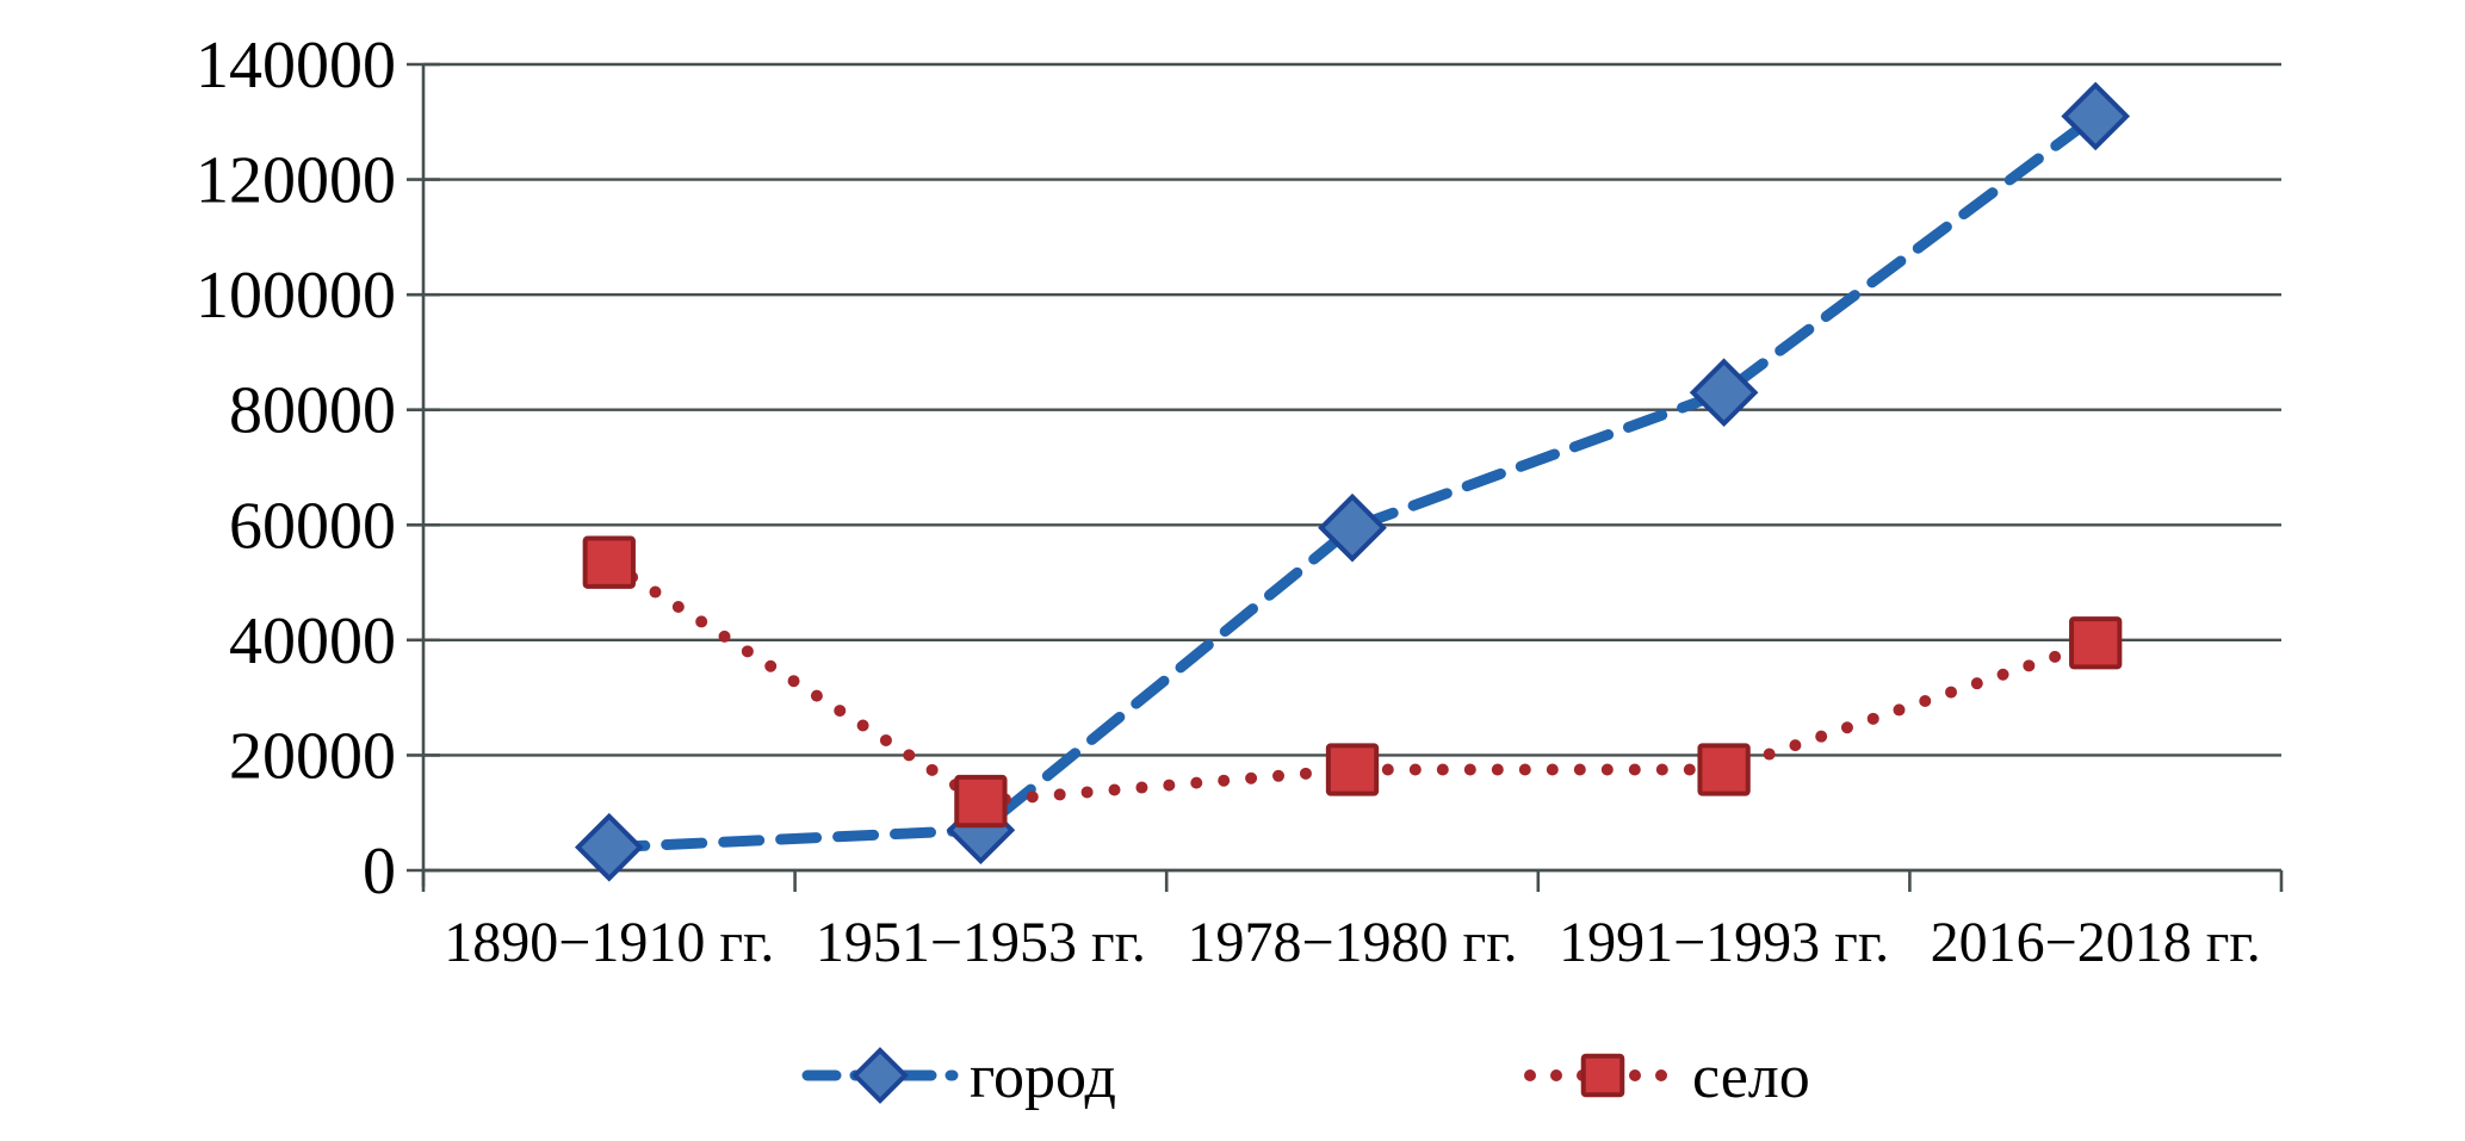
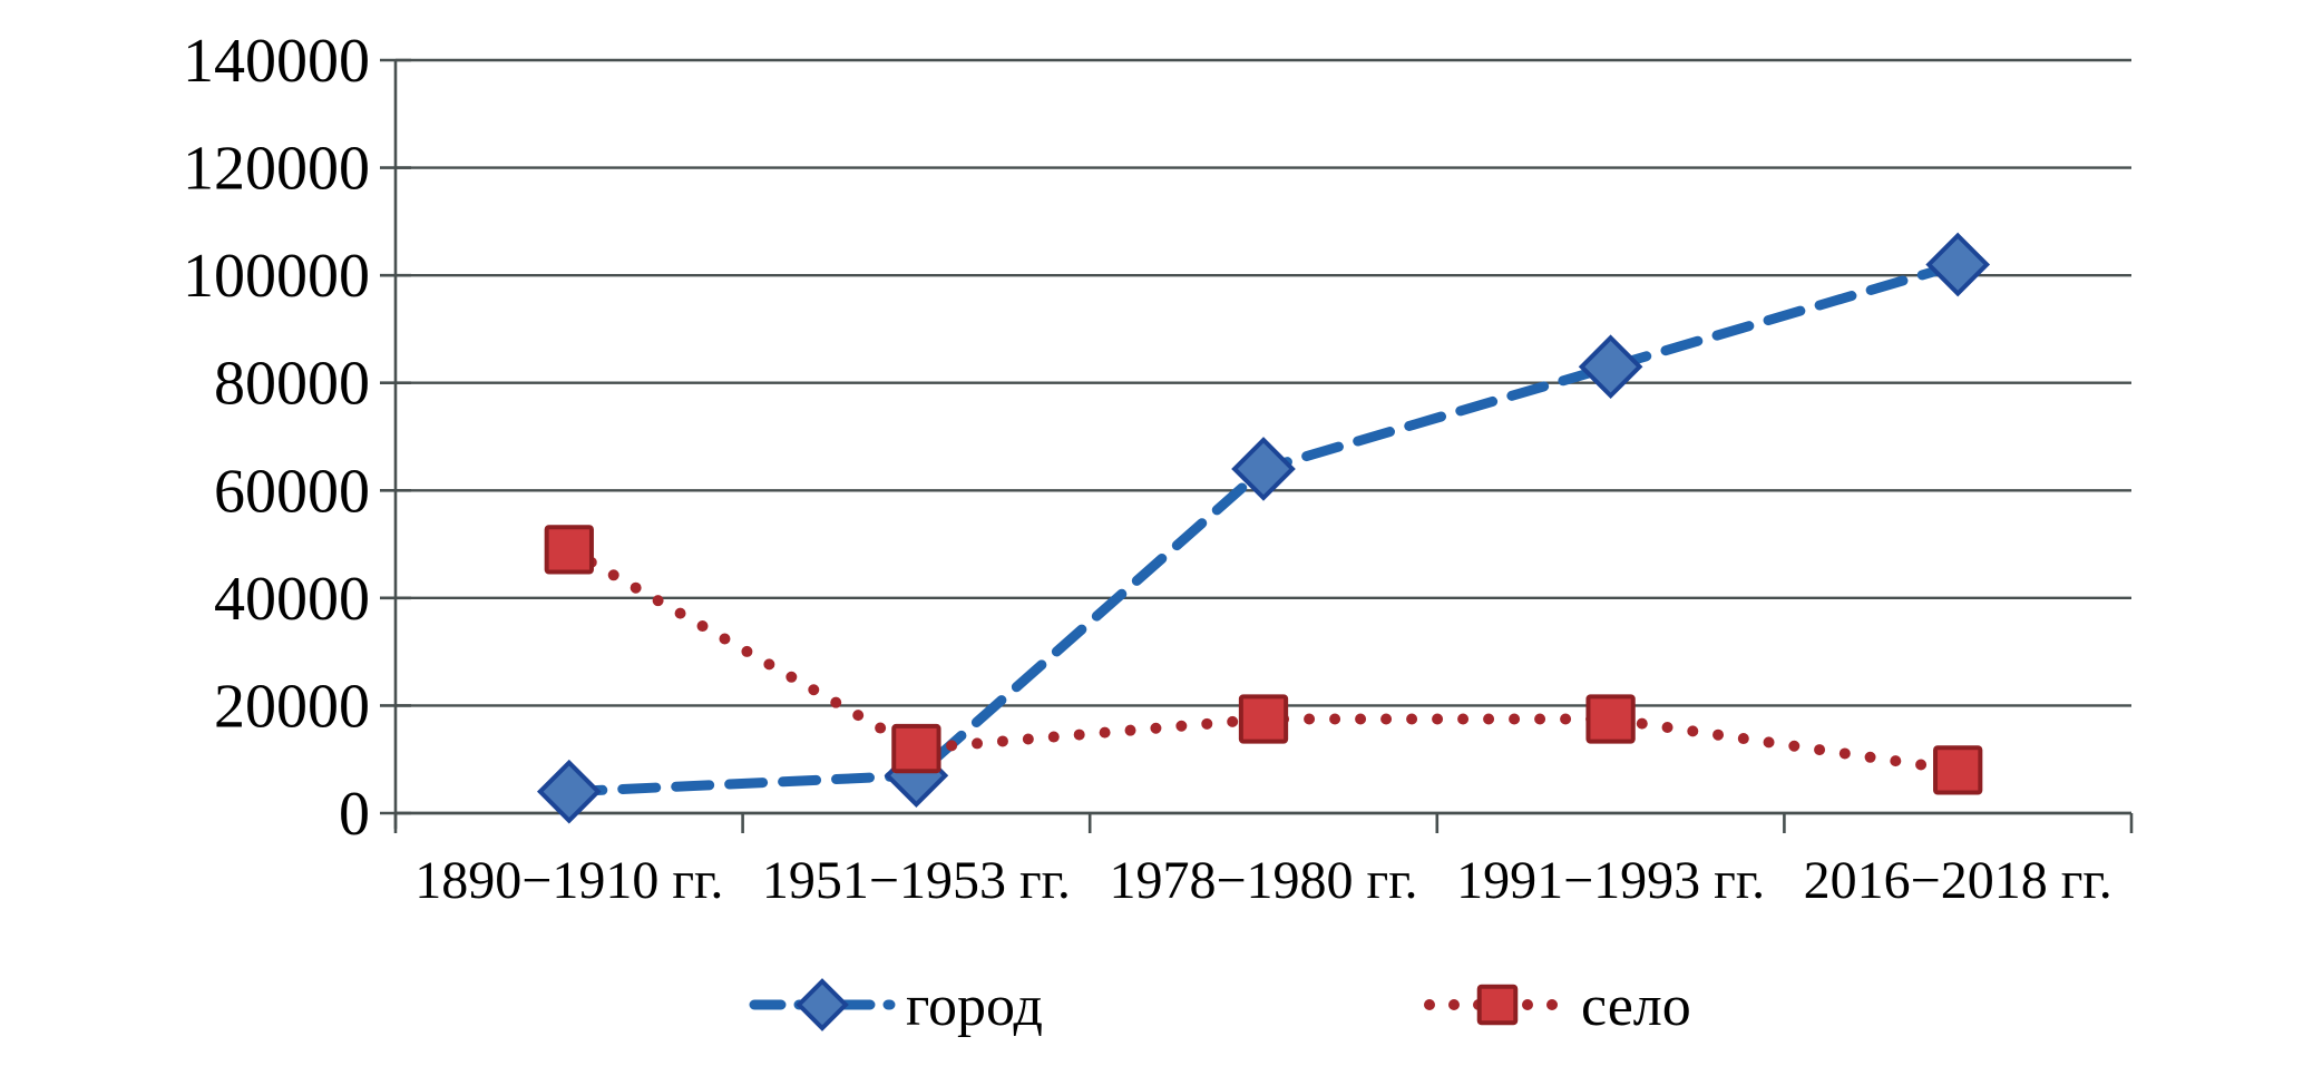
село/1890−1910 гг.: 54000 -> 49000
город/1978−1980 гг.: 60000 -> 64000
город/2016−2018 гг.: 131000 -> 102000
село/2016−2018 гг.: 40000 -> 8000
